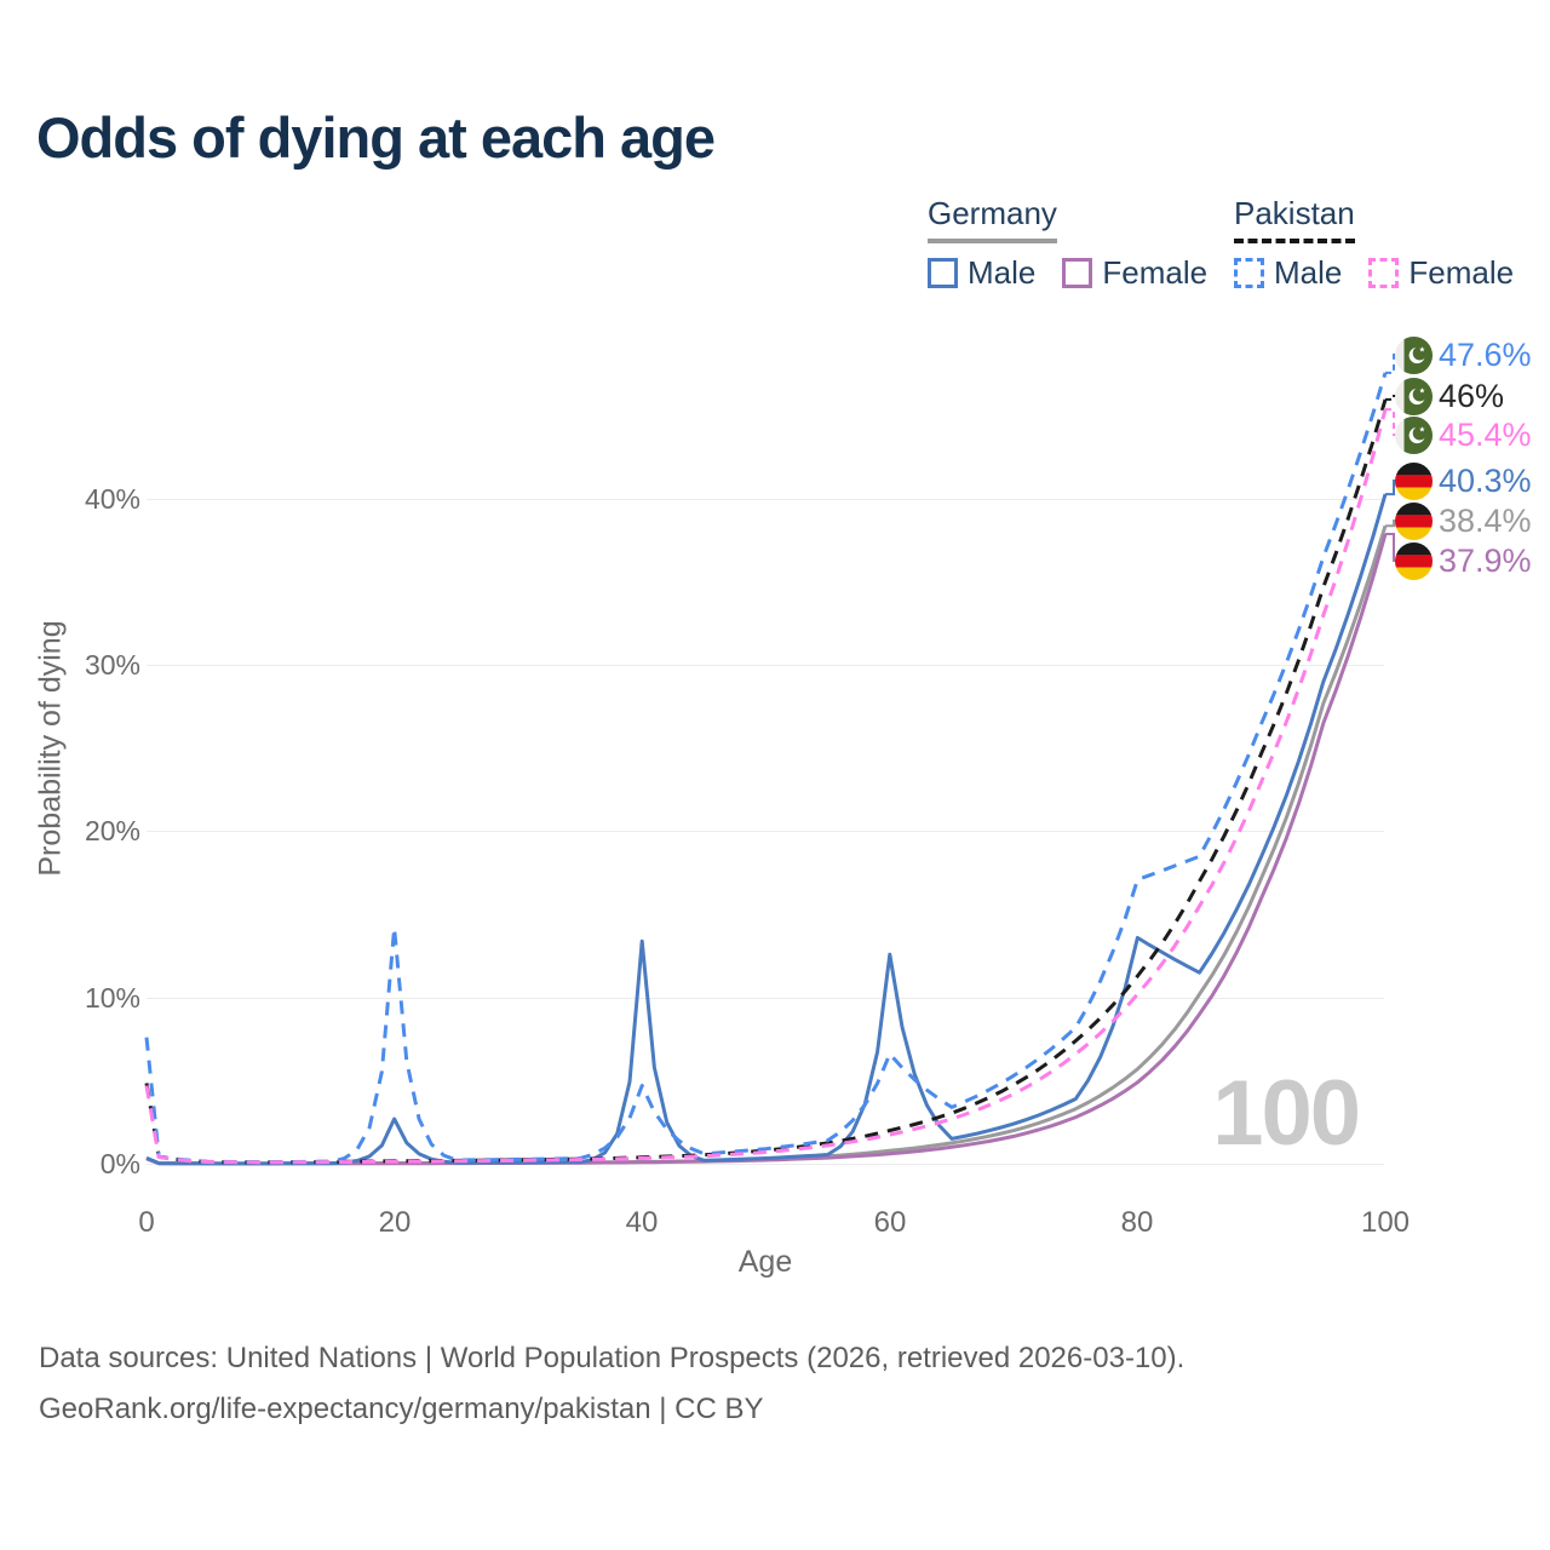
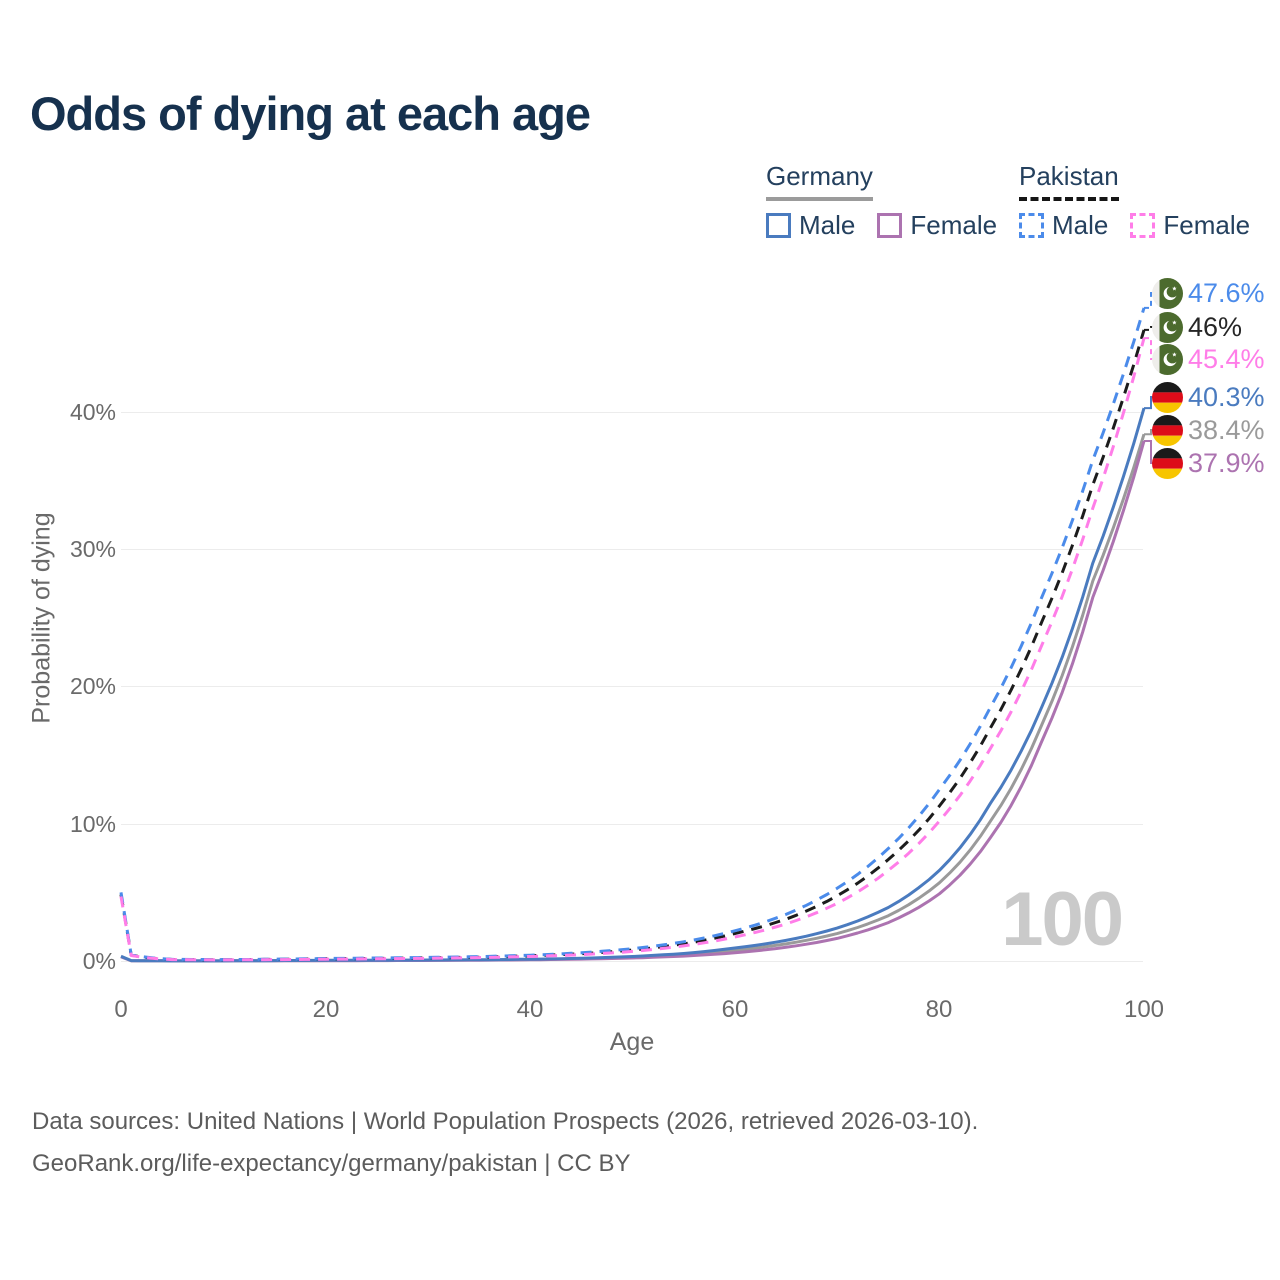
Pakistan Male/0: 7.6% -> 5.0%
Germany Male/20: 2.7% -> 0.1%
Pakistan Male/20: 14.2% -> 0.2%
Germany Male/40: 13.4% -> 0.1%
Pakistan Male/40: 4.7% -> 0.4%
Germany Male/60: 12.6% -> 0.9%
Pakistan Male/60: 6.6% -> 2.2%
Germany Male/80: 13.6% -> 6.6%
Pakistan Male/80: 17.1% -> 12.5%
